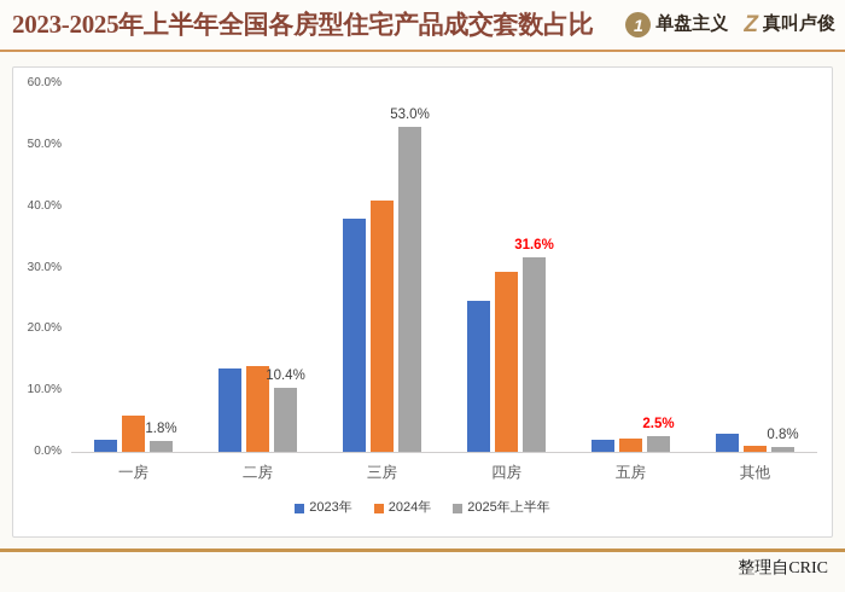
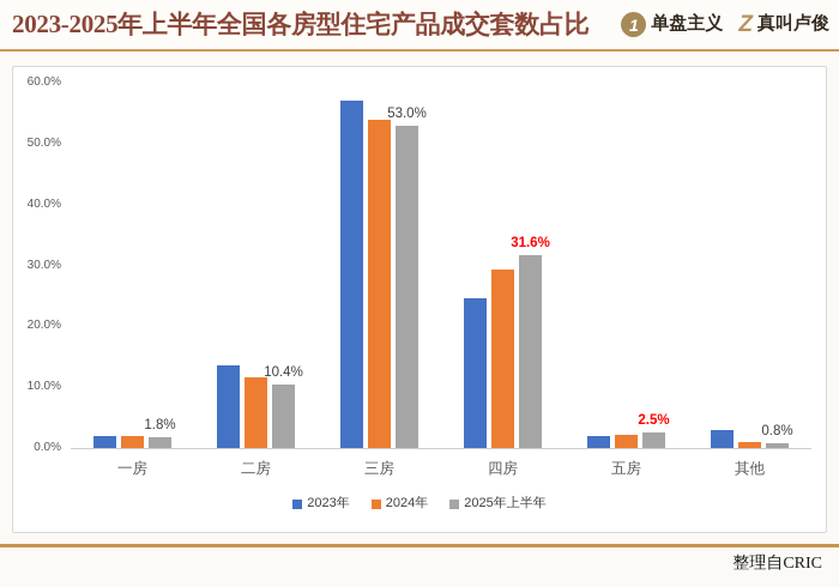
2024年/一房: 6% -> 2%
2024年/二房: 14% -> 12%
2023年/三房: 38% -> 57%
2024年/三房: 41% -> 54%
